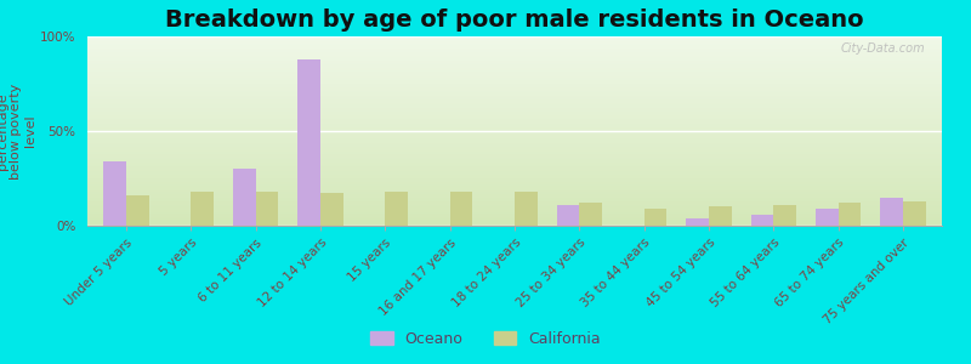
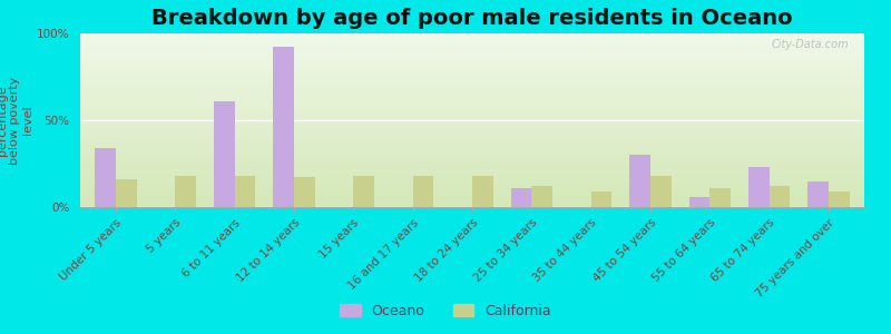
Oceano/6 to 11 years: 30% -> 61%
Oceano/12 to 14 years: 88% -> 92%
Oceano/45 to 54 years: 4% -> 30%
California/45 to 54 years: 10% -> 18%
Oceano/65 to 74 years: 9% -> 23%
California/75 years and over: 13% -> 9%
